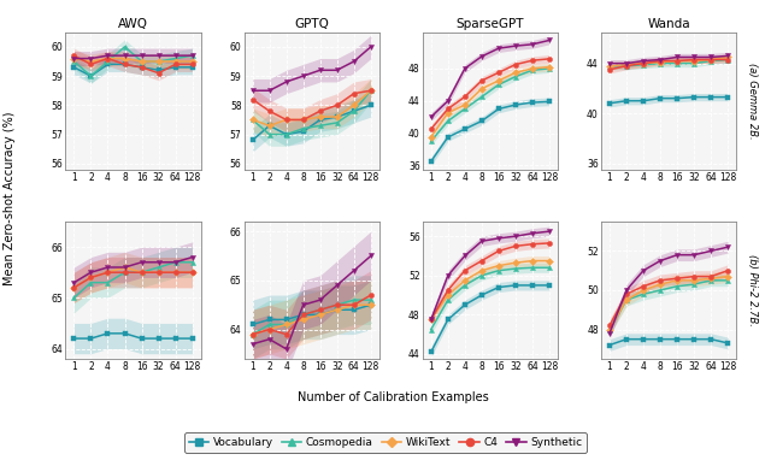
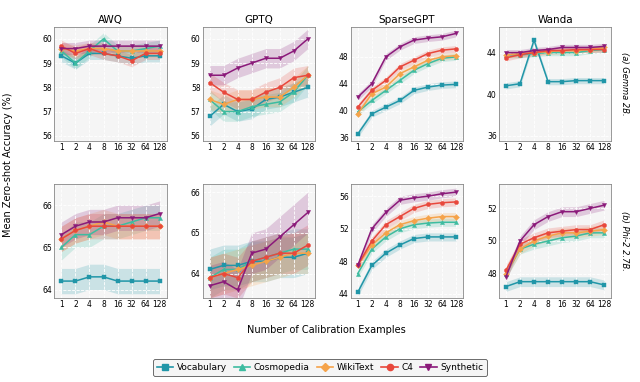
SparseGPT/Cosmopedia/1: 39.0 -> 39.8
Wanda/Vocabulary/4: 41.0 -> 45.2
